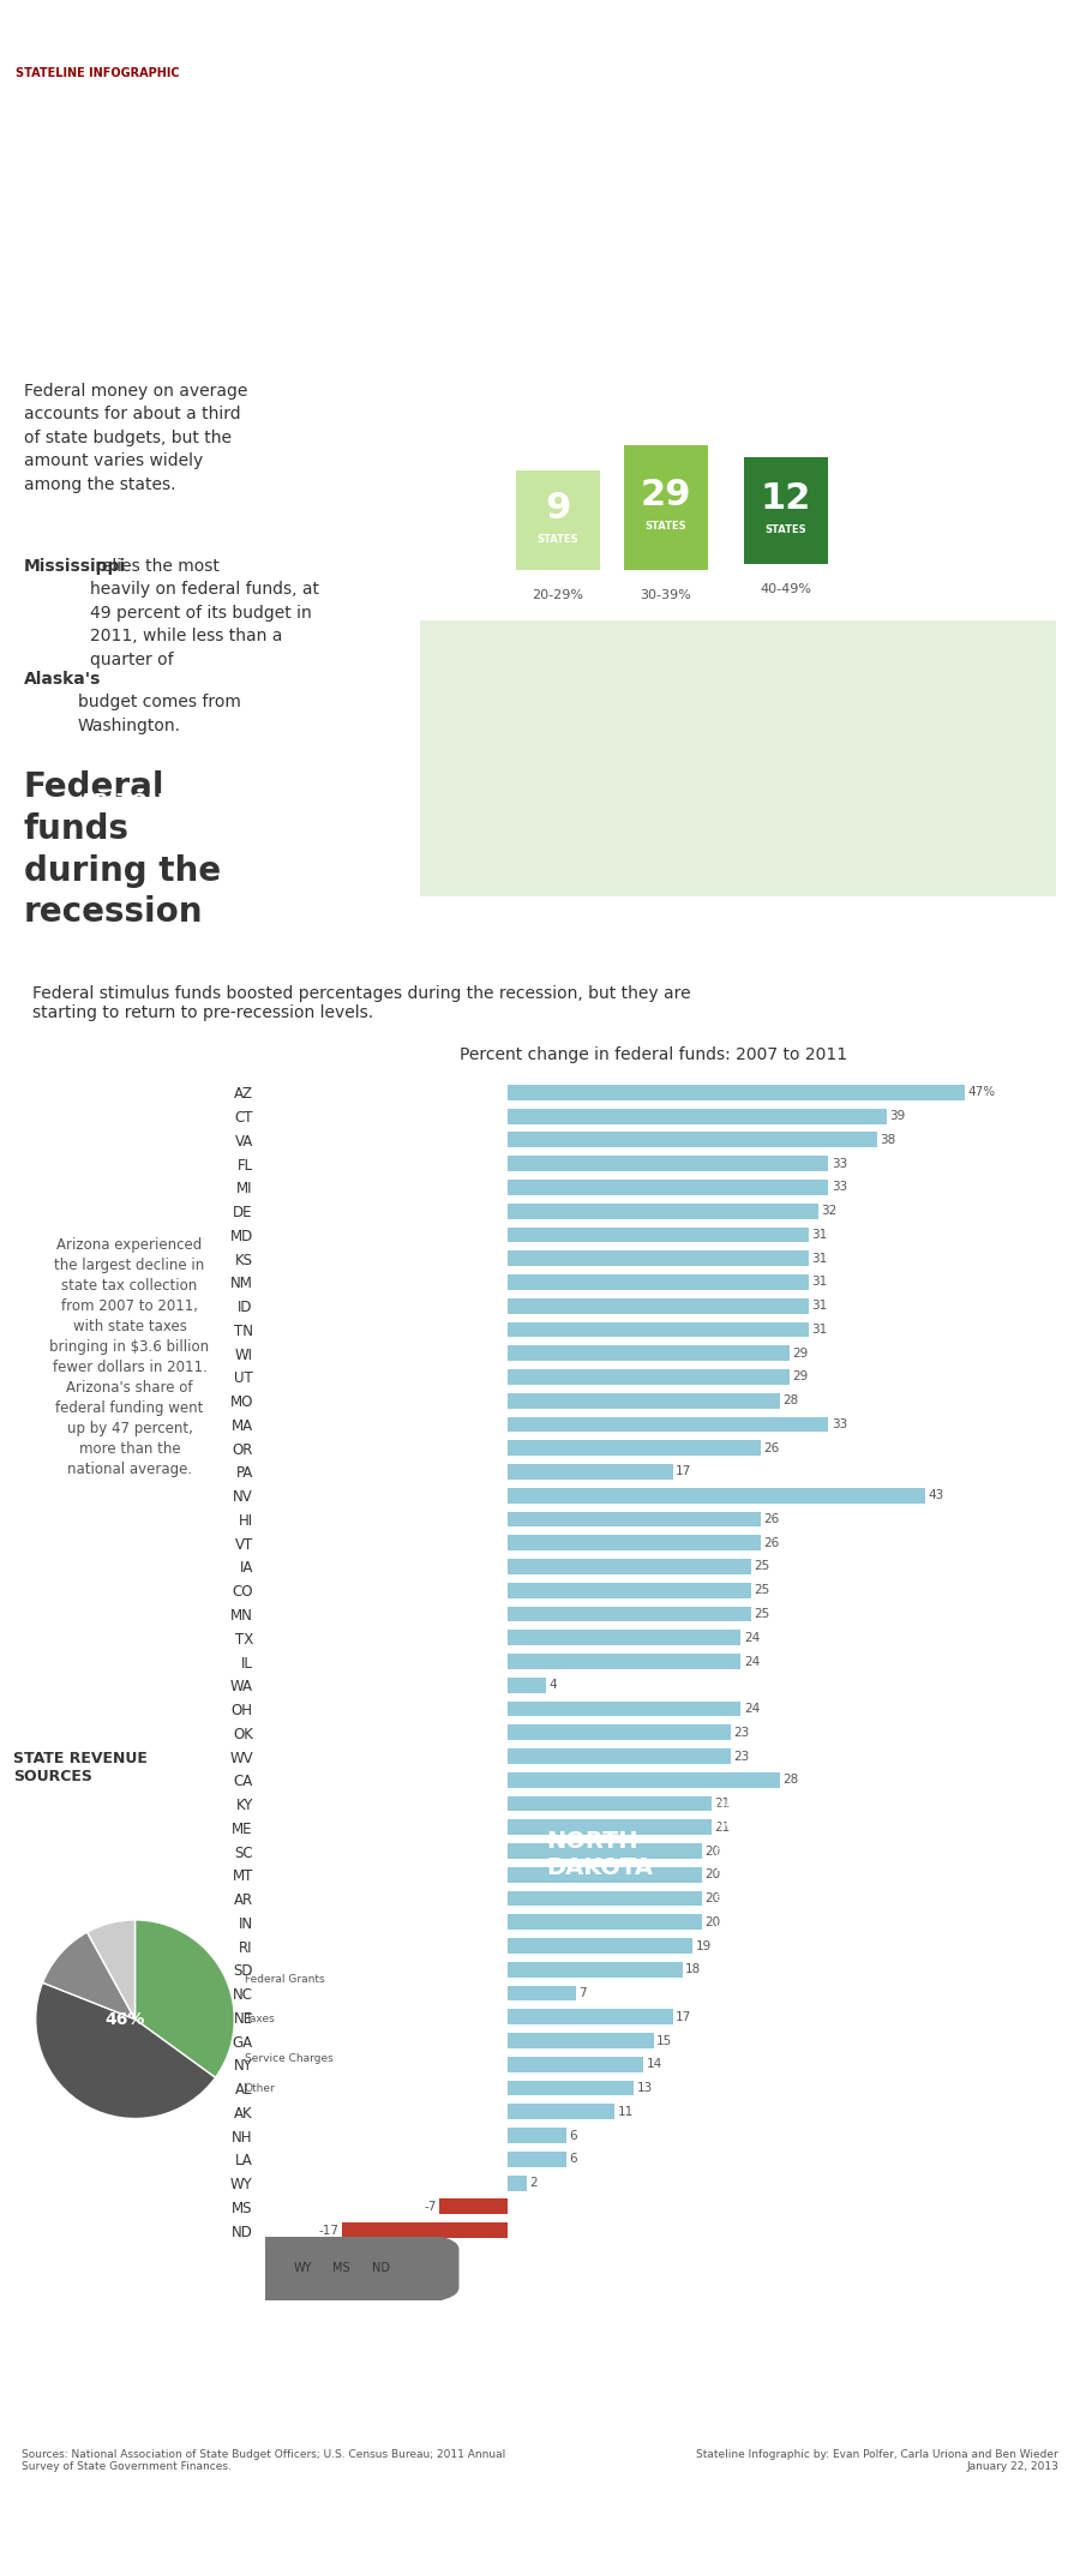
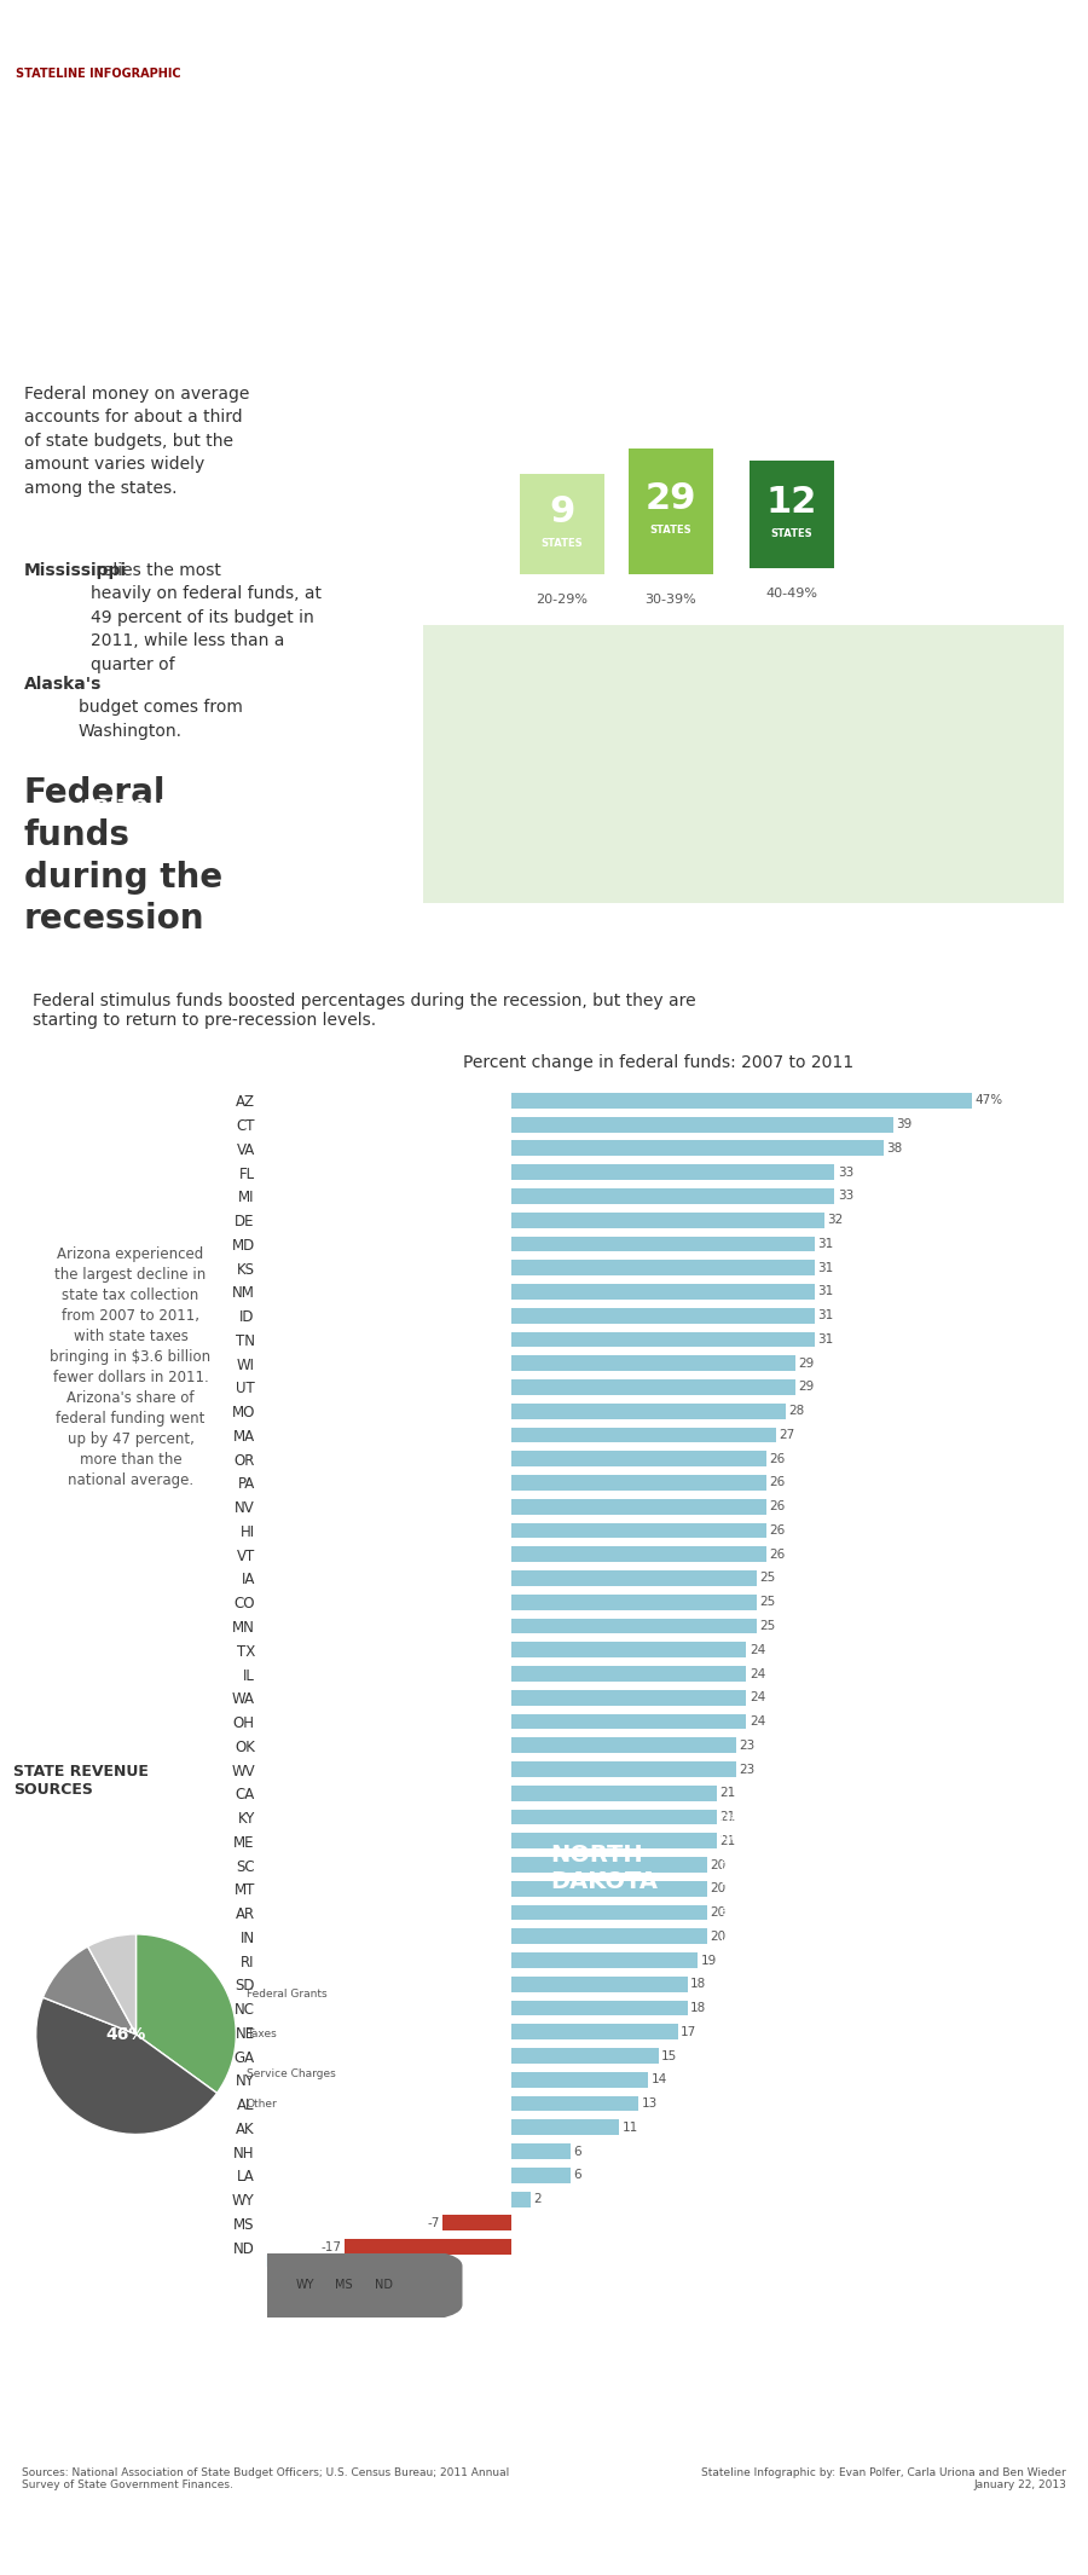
MA: 33 -> 27
PA: 17 -> 26
NV: 43 -> 26
WA: 4 -> 24
CA: 28 -> 21
NC: 7 -> 18
